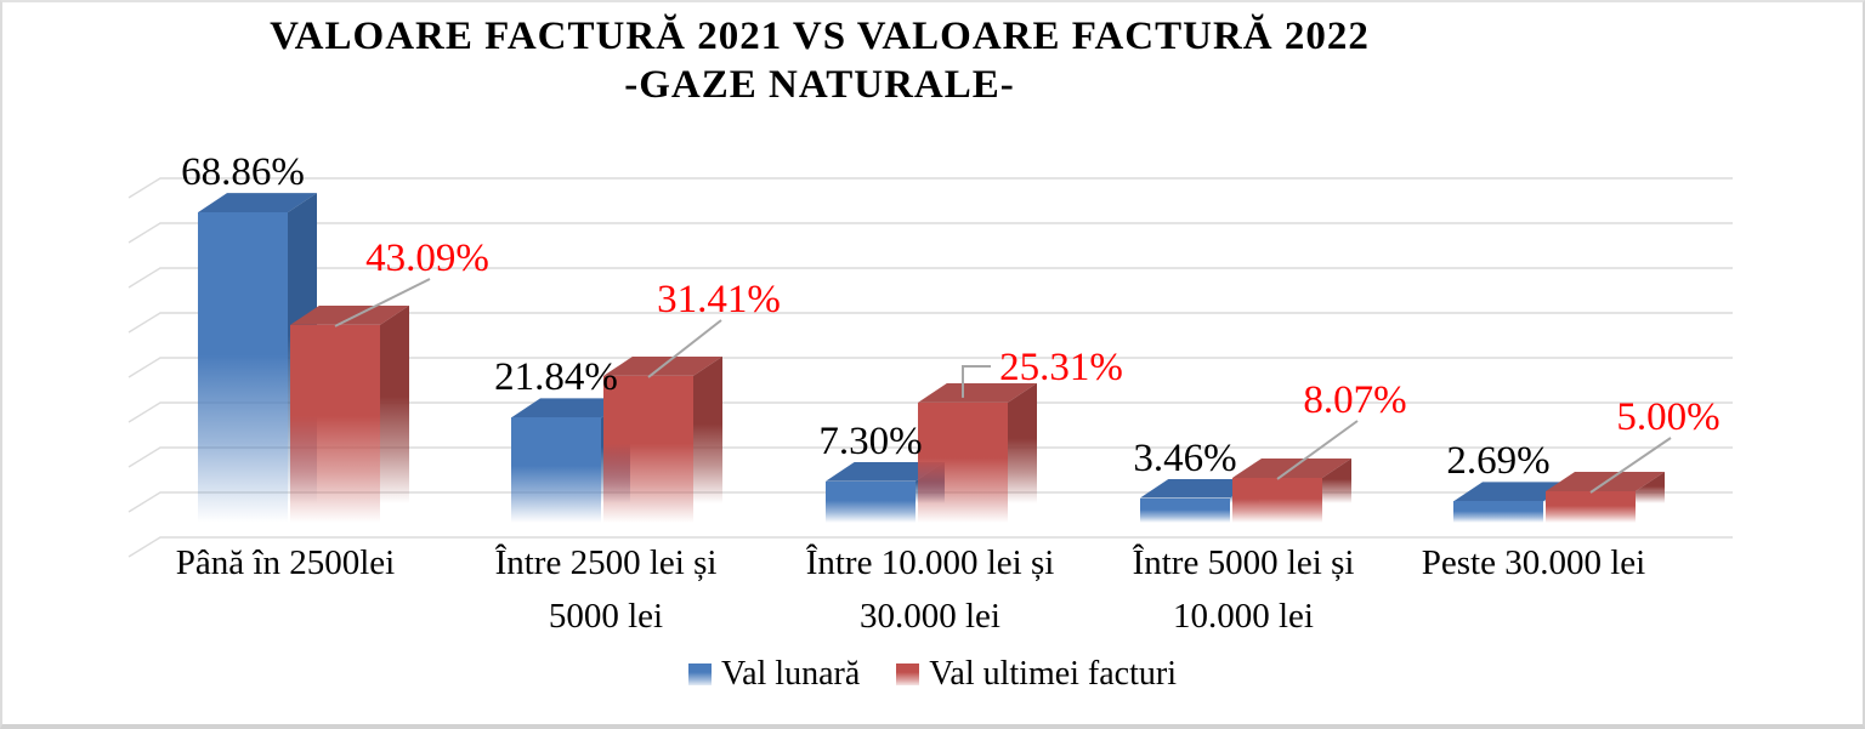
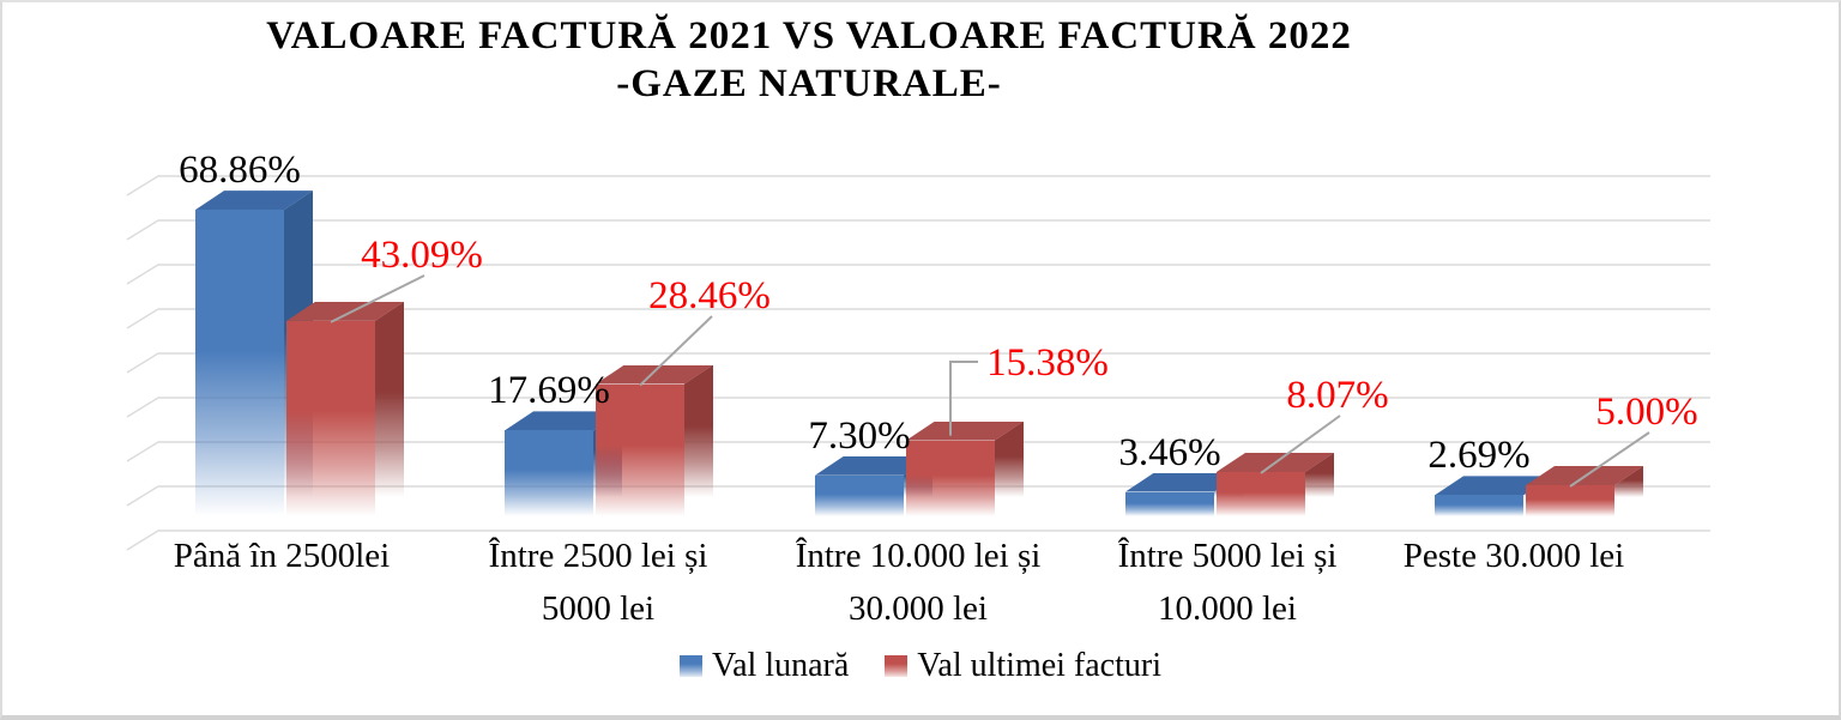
Val lunară/Între 2500 lei și 5000 lei: 21.84% -> 17.69%
Val ultimei facturi/Între 2500 lei și 5000 lei: 31.41% -> 28.46%
Val ultimei facturi/Între 10.000 lei și 30.000 lei: 25.31% -> 15.38%
